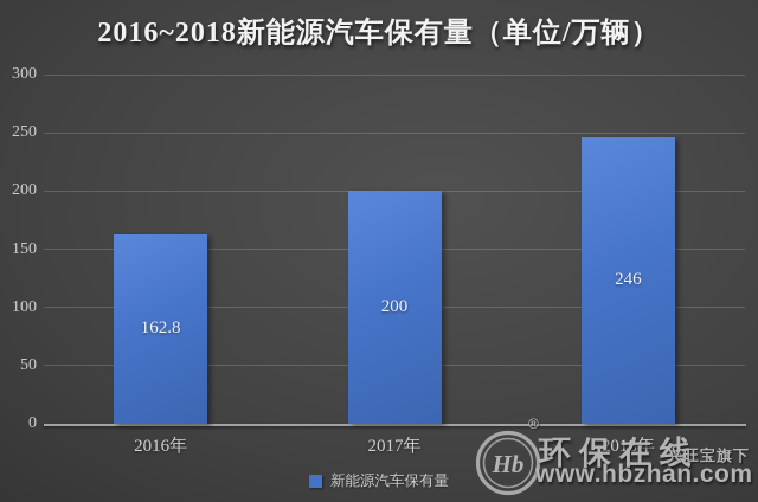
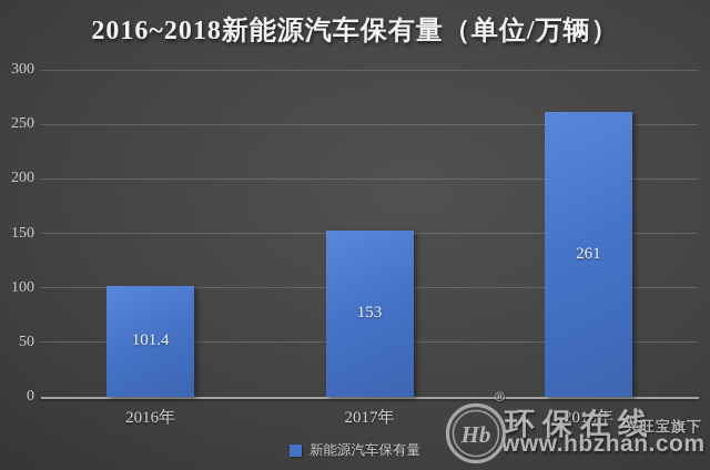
2016年: 162.8 -> 101.4
2017年: 200 -> 153
2018年: 246 -> 261
